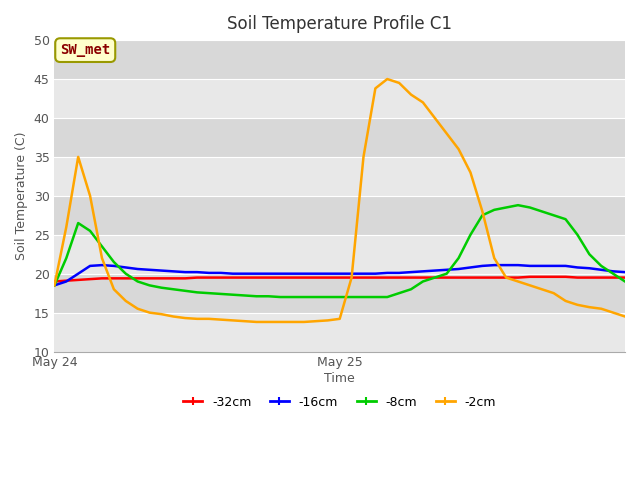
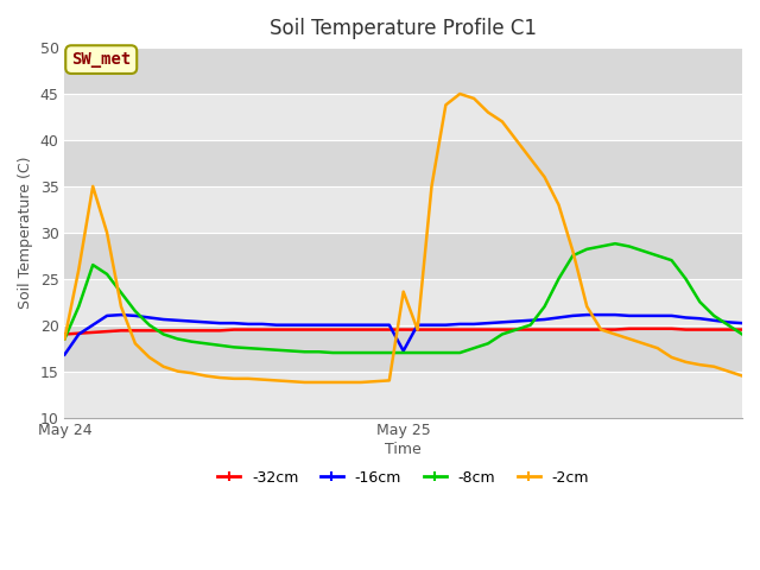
-16cm/May 24: 18.5 -> 16.8
-16cm/May 25: 20.0 -> 17.2
-2cm/May 25: 14.2 -> 23.6
